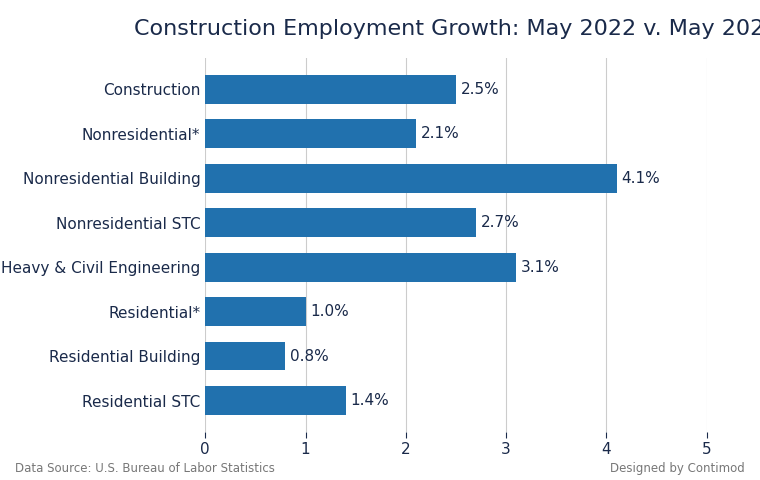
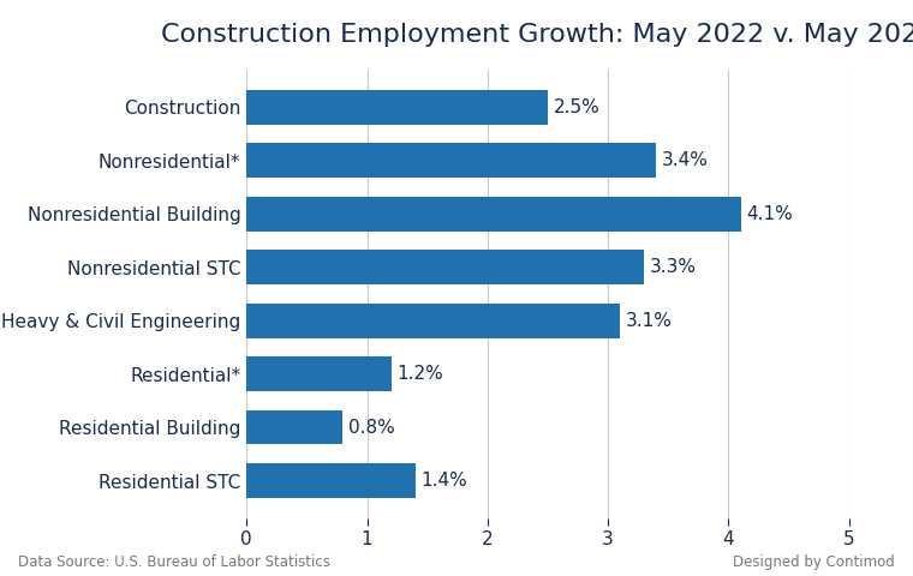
Nonresidential*: 2.1% -> 3.4%
Nonresidential STC: 2.7% -> 3.3%
Residential*: 1.0% -> 1.2%
